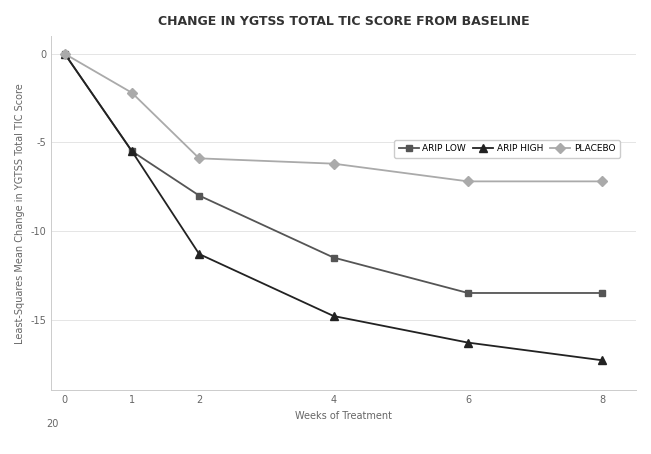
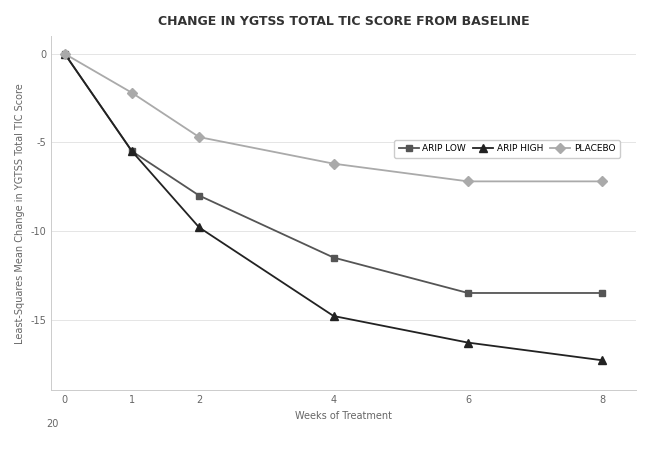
ARIP HIGH/2: -11.3 -> -9.8
PLACEBO/2: -5.9 -> -4.7
